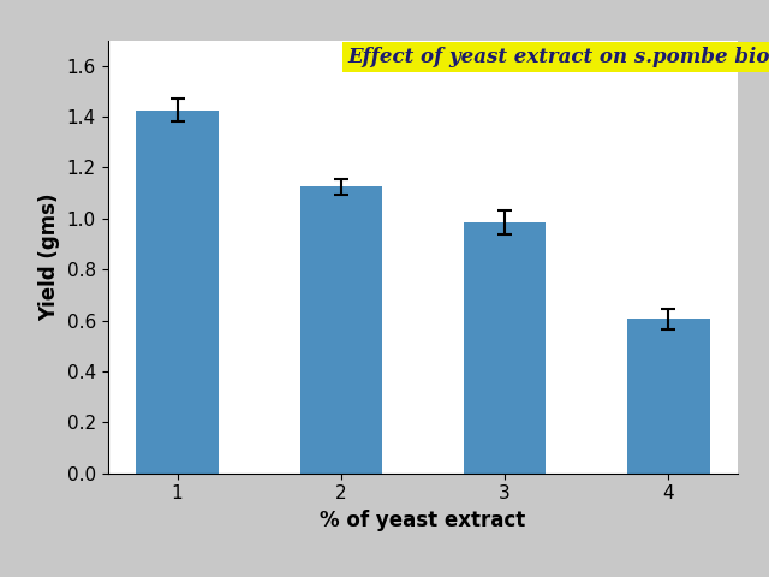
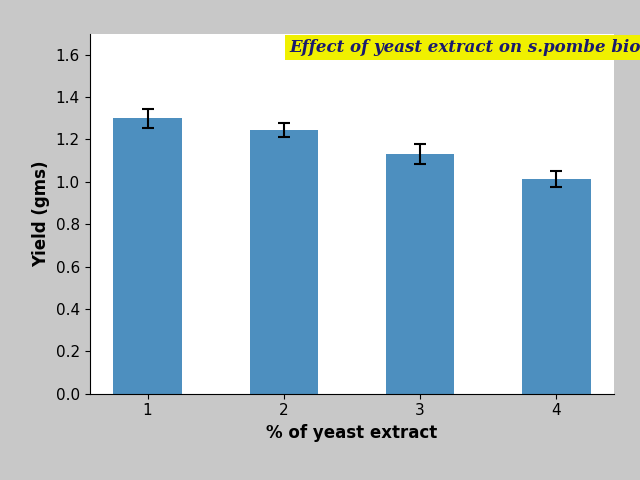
1: 1.425 -> 1.300
2: 1.125 -> 1.245
3: 0.985 -> 1.130
4: 0.605 -> 1.015
